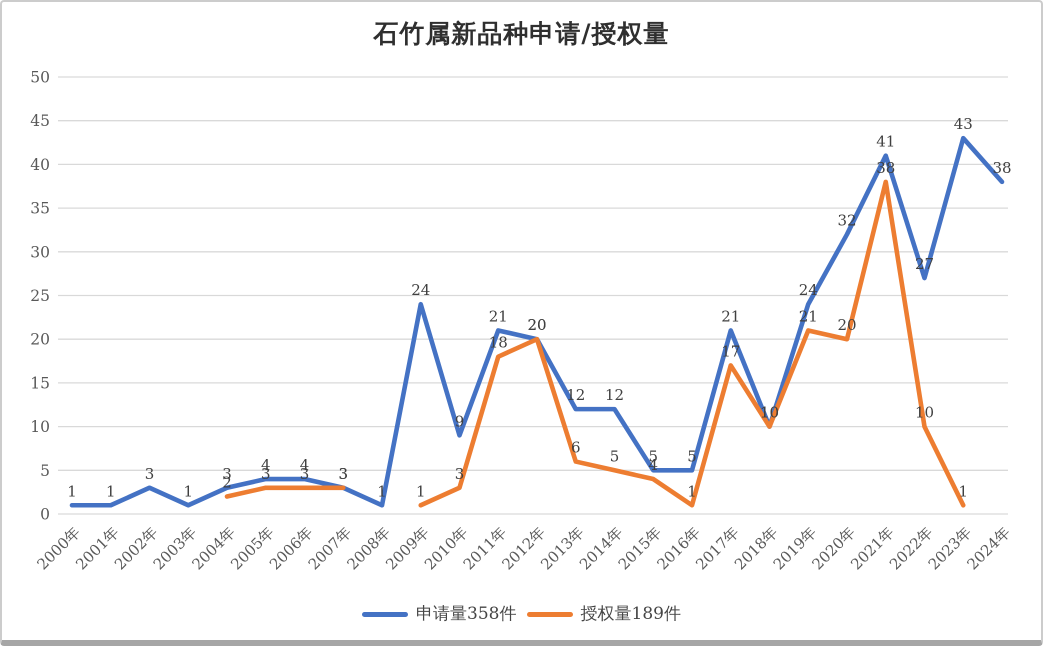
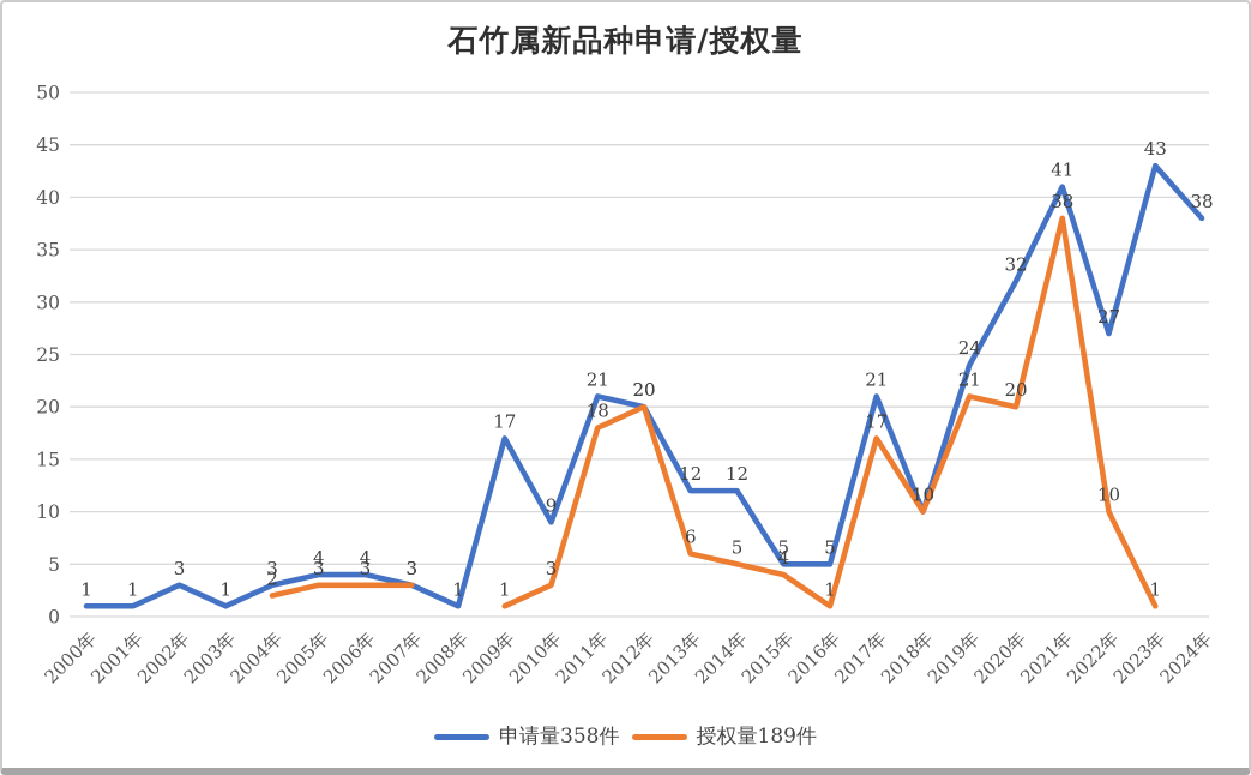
申请量358件/2009年: 24 -> 17
